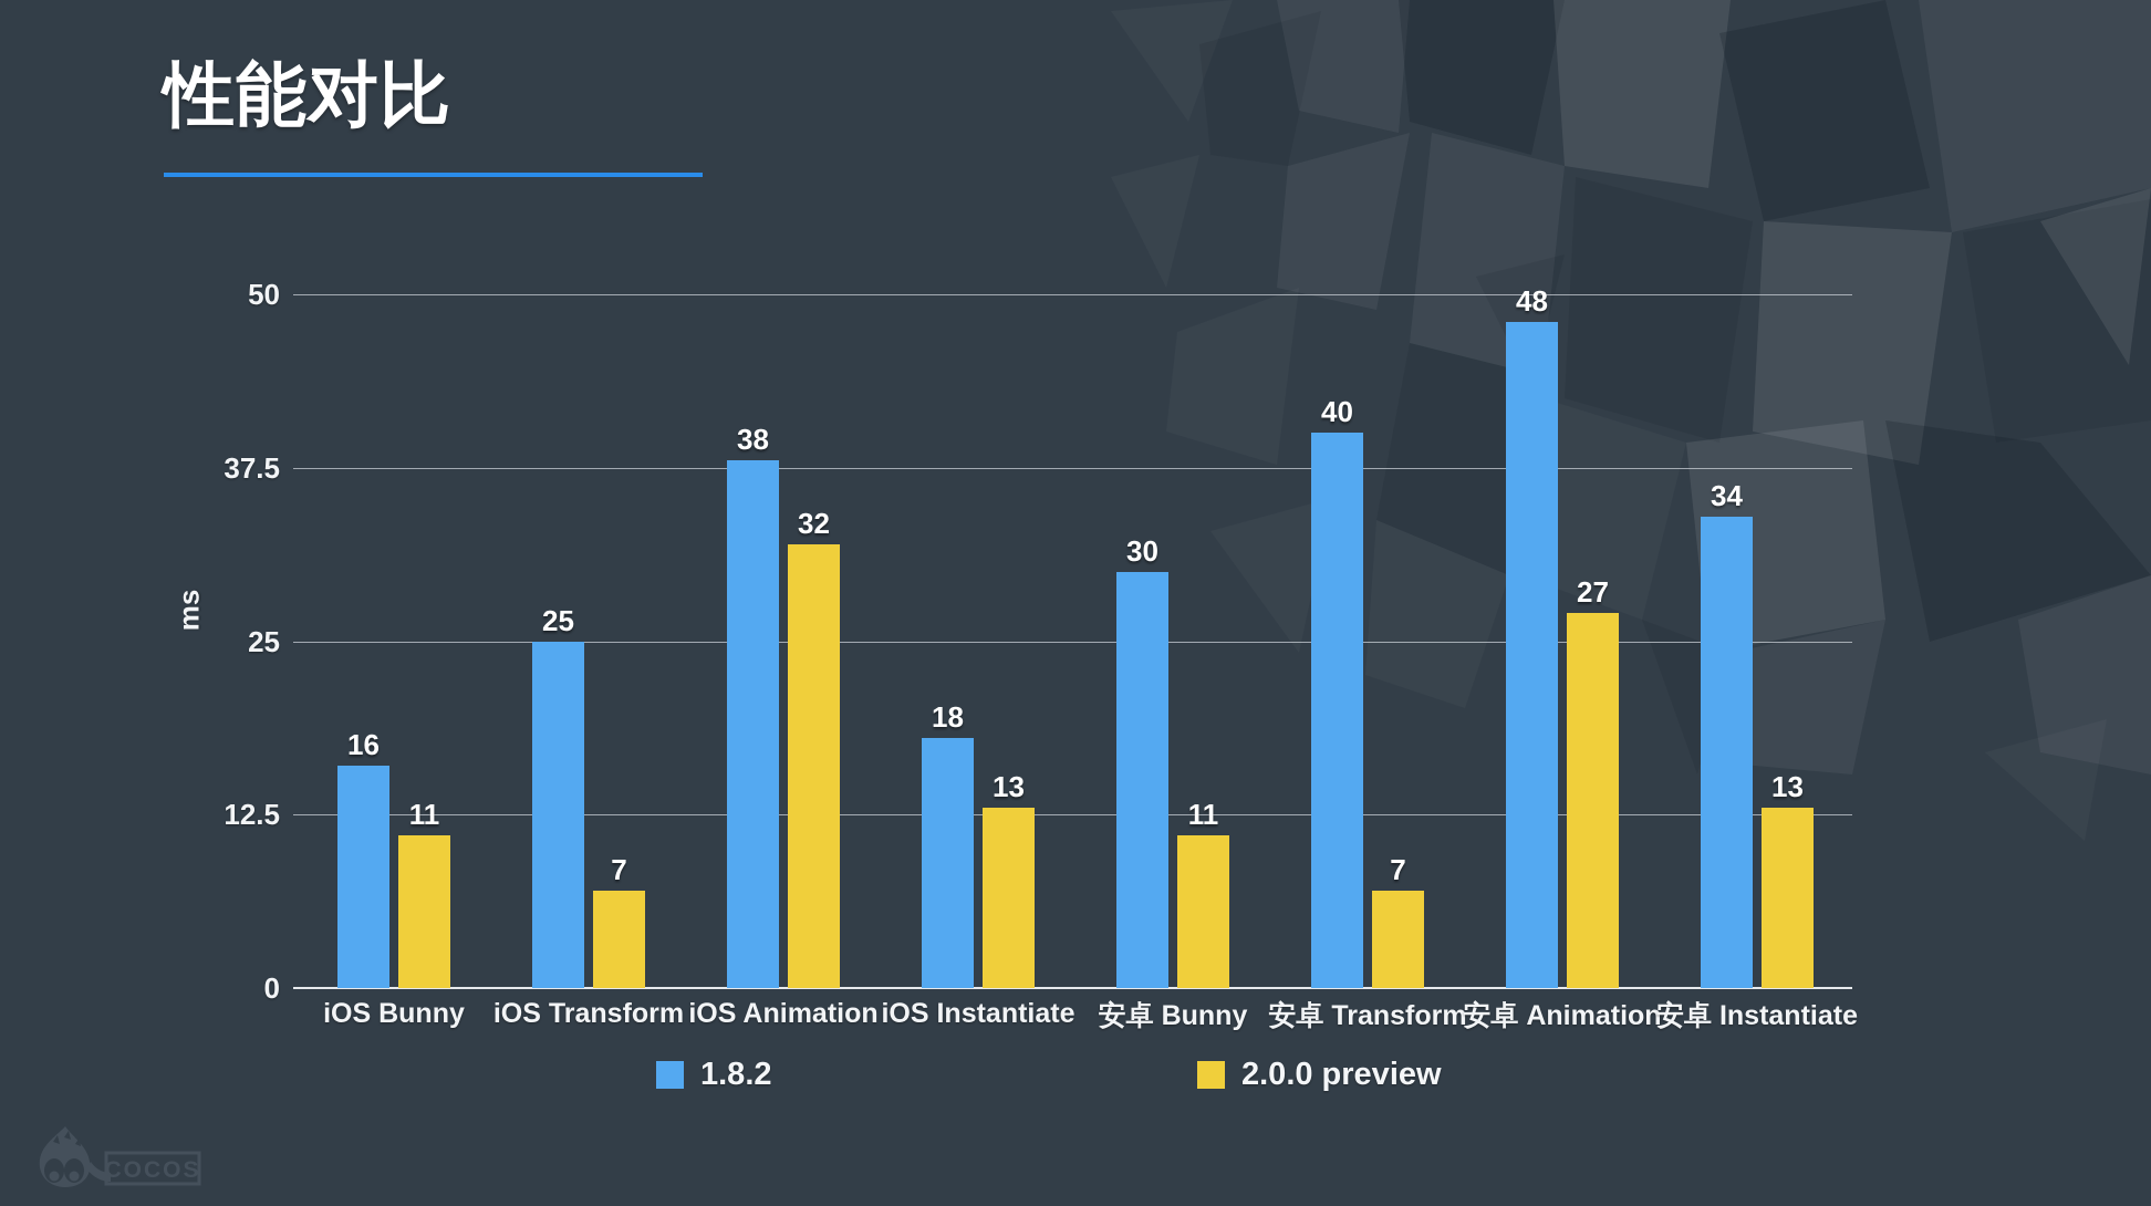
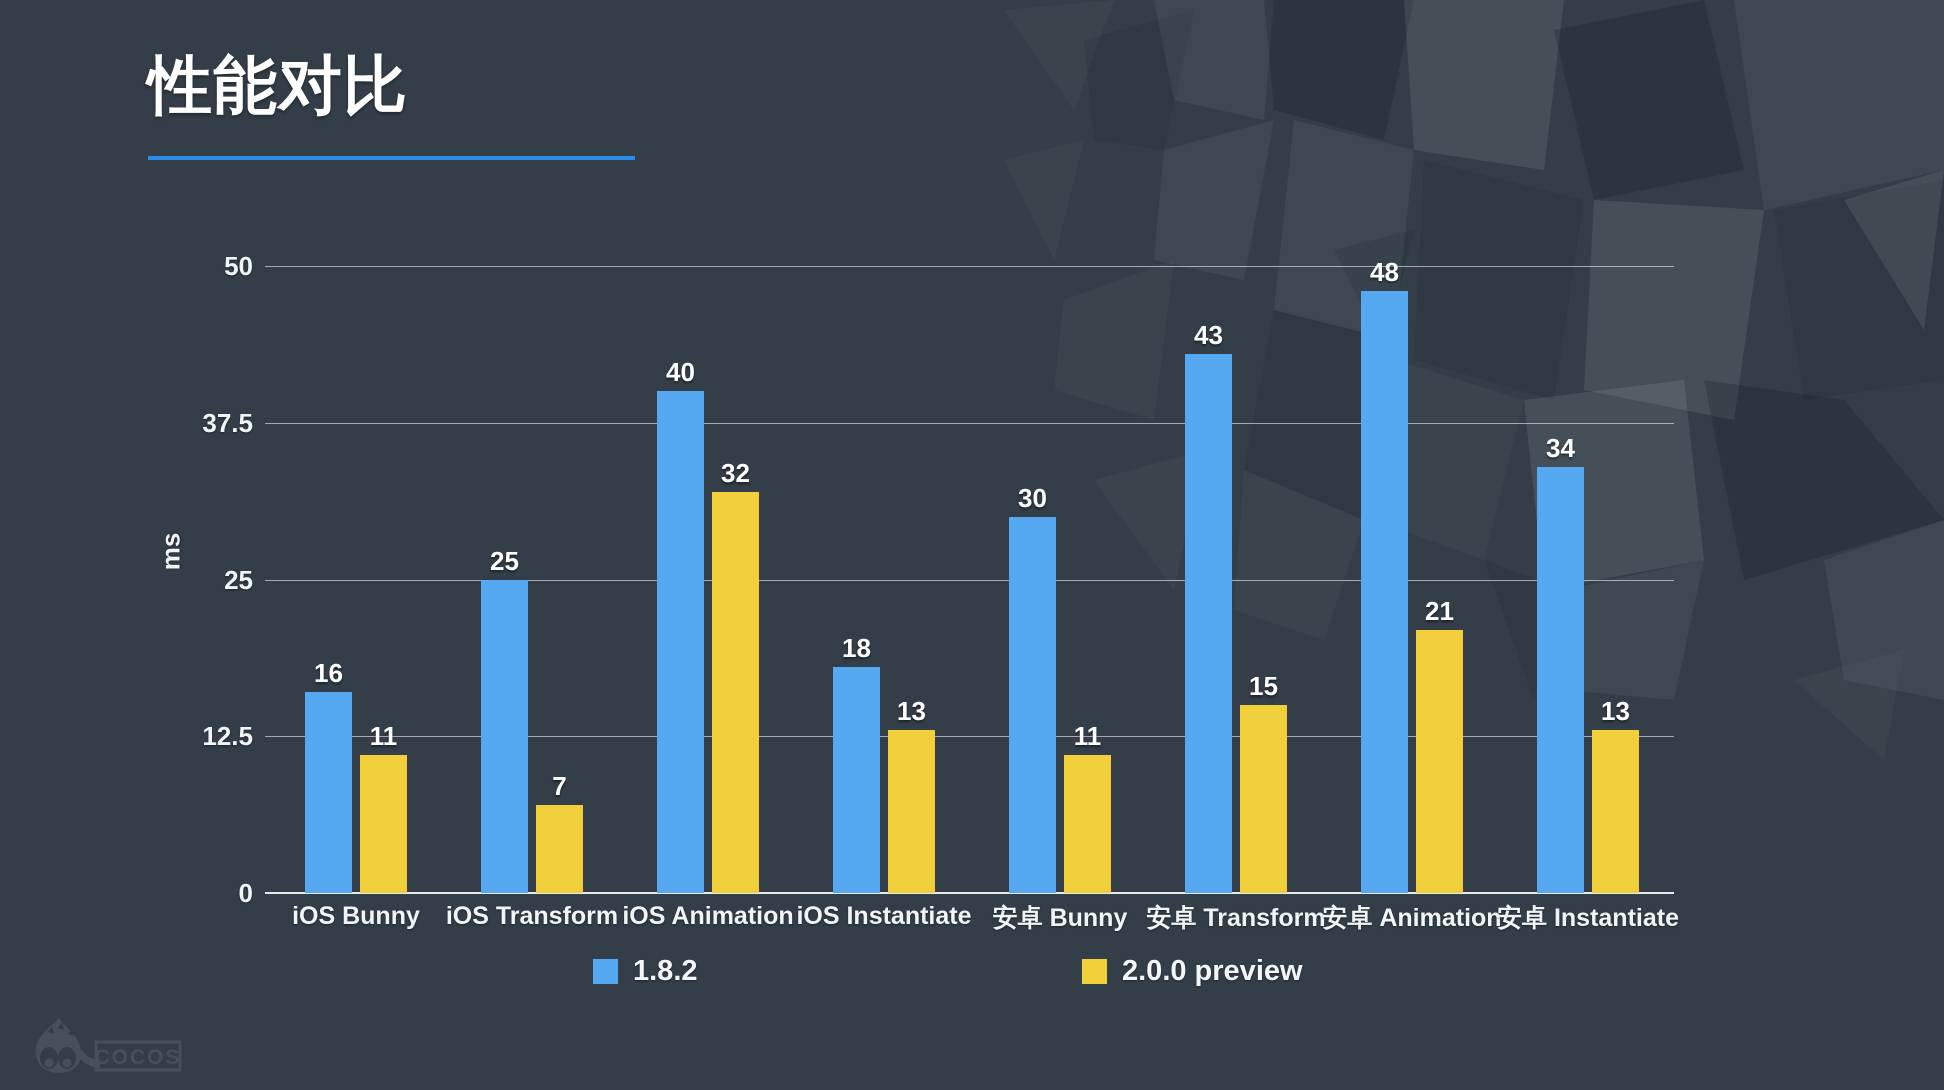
1.8.2/iOS Animation: 38 -> 40
1.8.2/安卓 Transform: 40 -> 43
2.0.0 preview/安卓 Transform: 7 -> 15
2.0.0 preview/安卓 Animation: 27 -> 21
